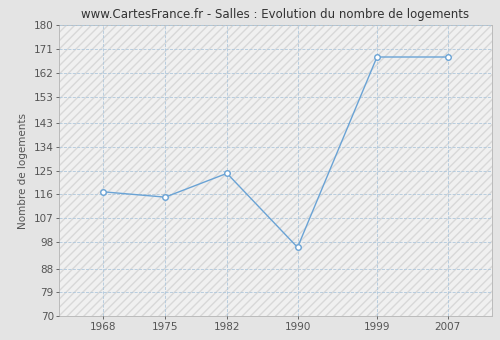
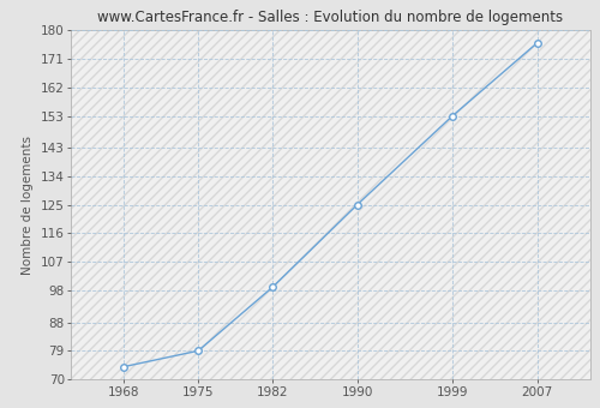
1968: 117 -> 74
1975: 115 -> 79
1982: 124 -> 99
1990: 96 -> 125
1999: 168 -> 153
2007: 168 -> 176
